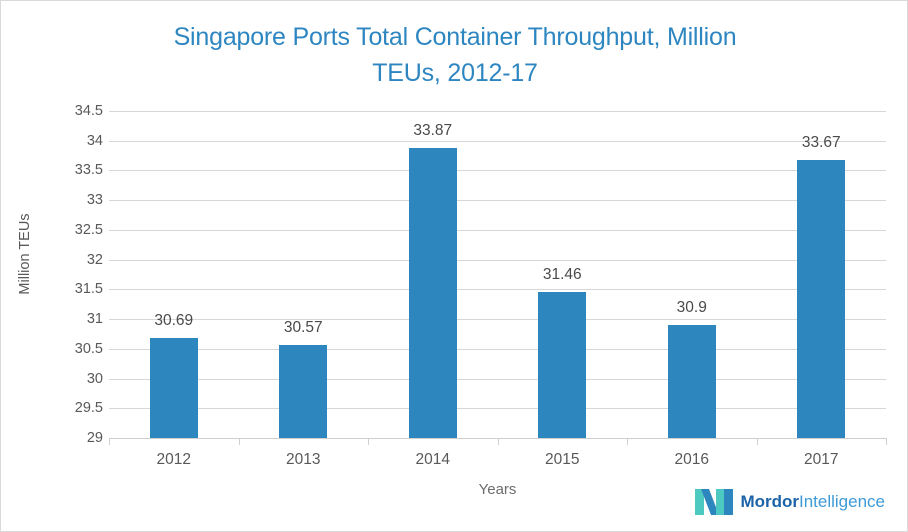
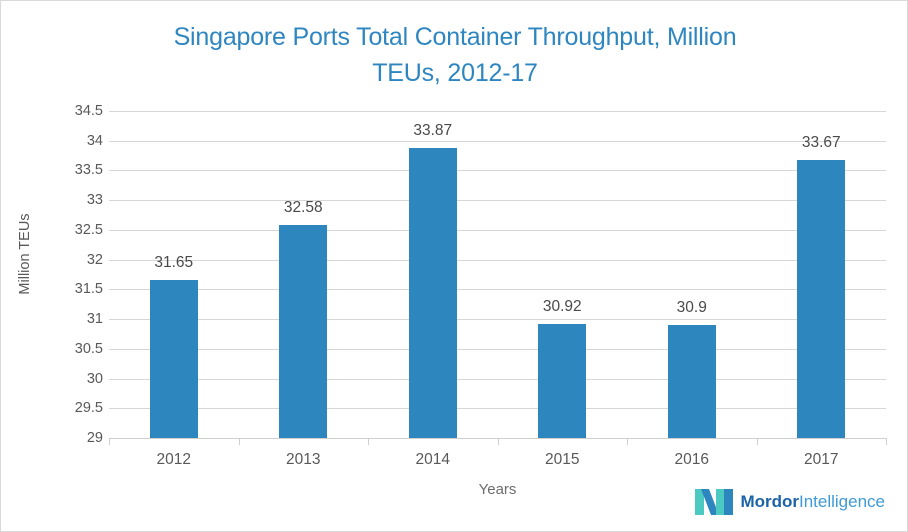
2012: 30.69 -> 31.65
2013: 30.57 -> 32.58
2015: 31.46 -> 30.92
